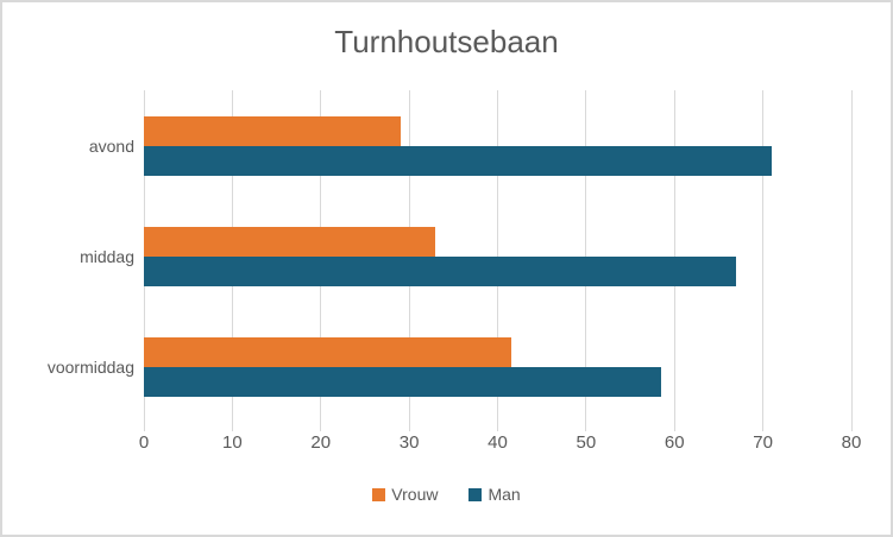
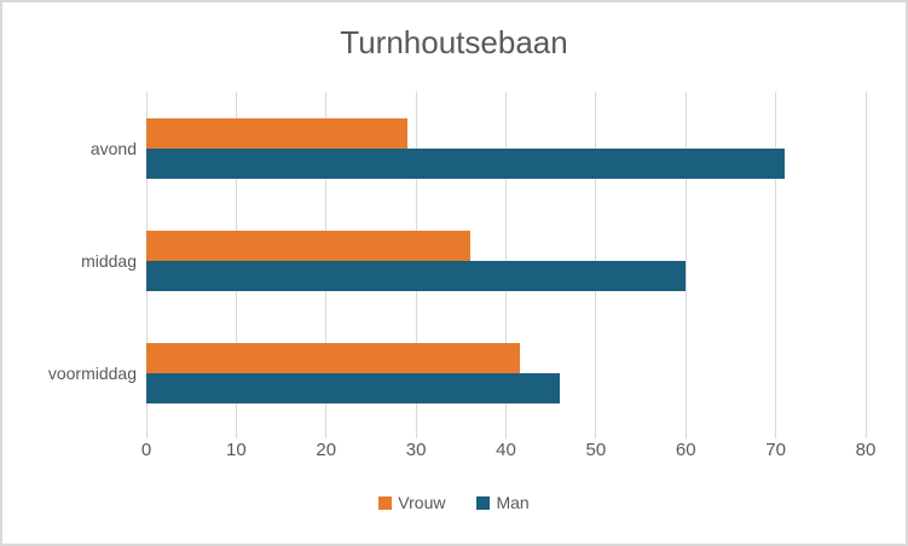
Vrouw/middag: 33 -> 36
Man/middag: 67 -> 60
Man/voormiddag: 58 -> 46
